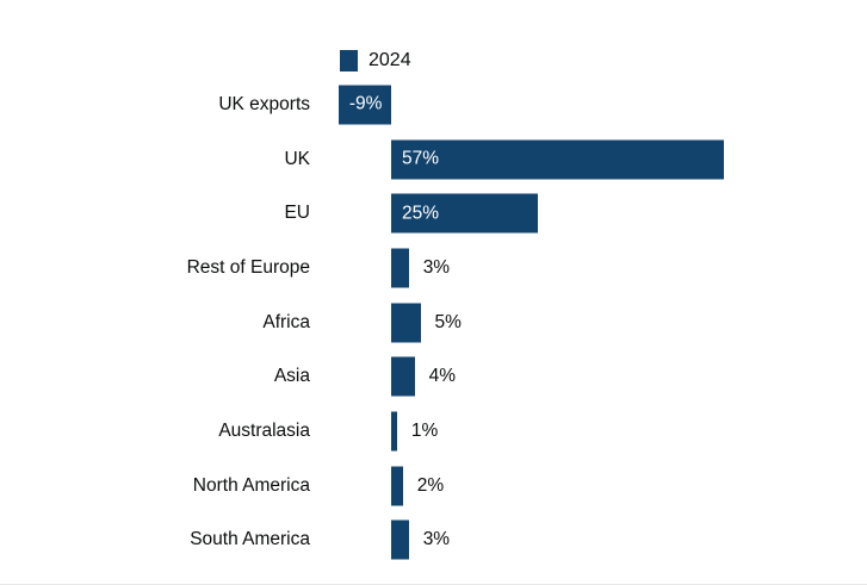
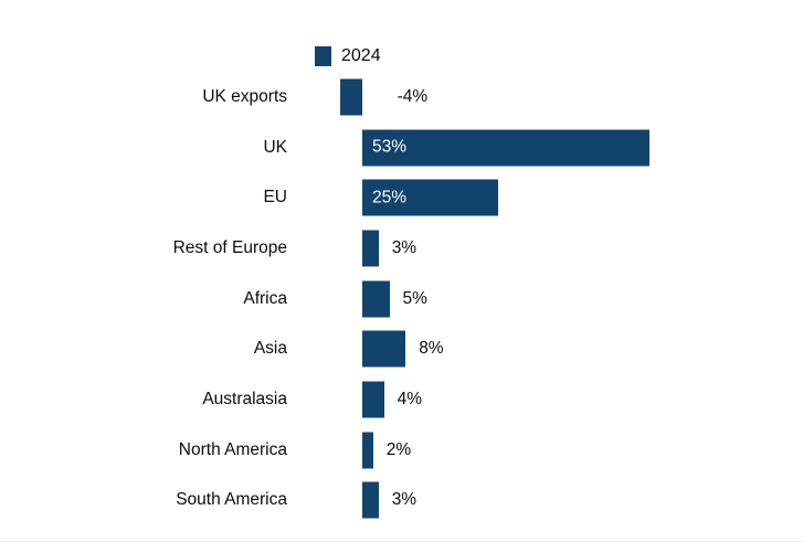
UK exports: -9% -> -4%
UK: 57% -> 53%
Asia: 4% -> 8%
Australasia: 1% -> 4%
